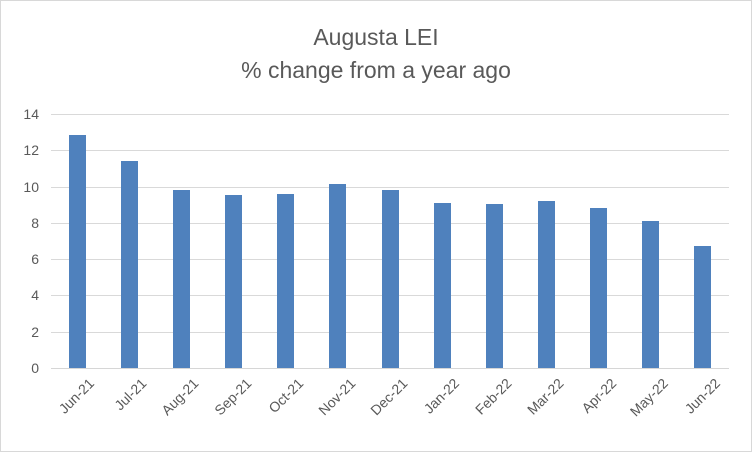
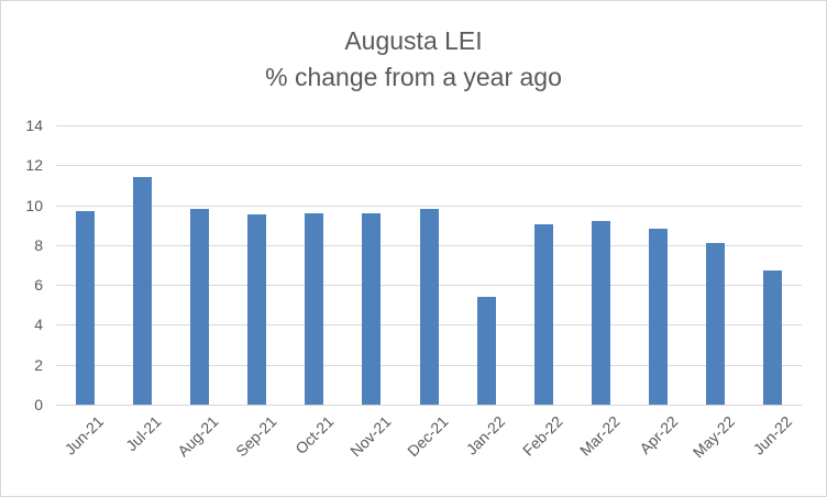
Jun-21: 12.8 -> 9.7
Nov-21: 10.2 -> 9.6
Jan-22: 9.1 -> 5.4
